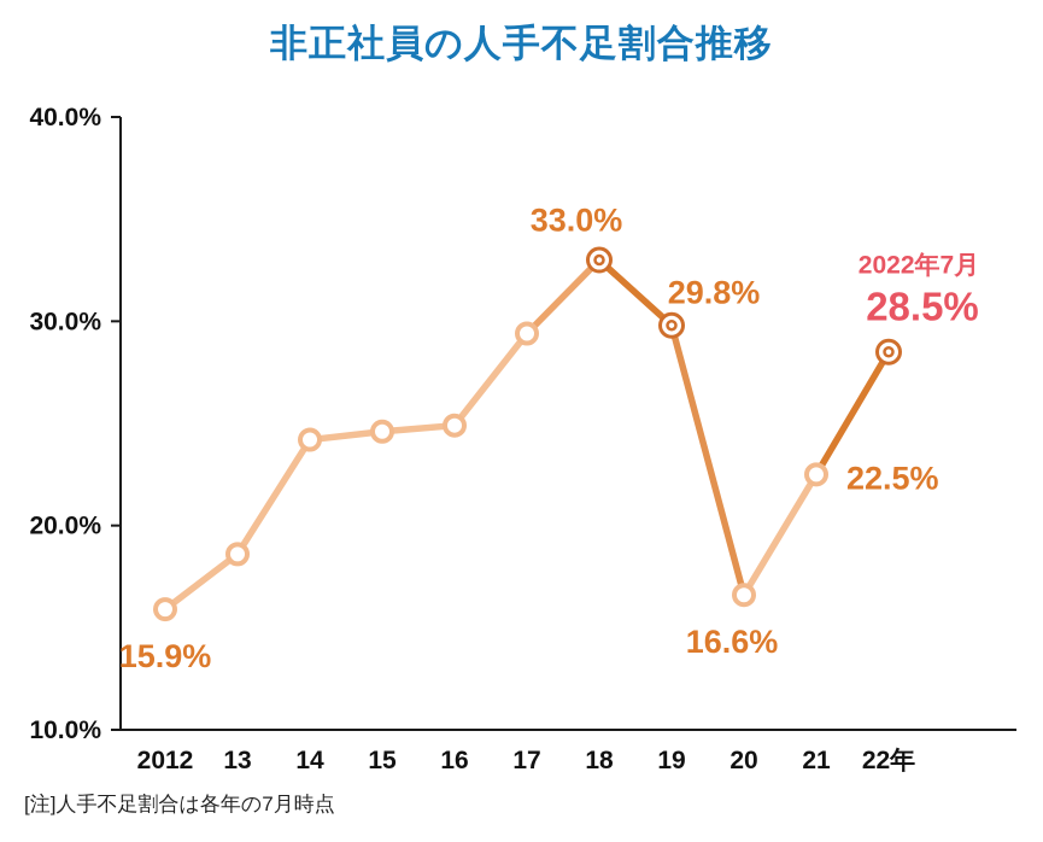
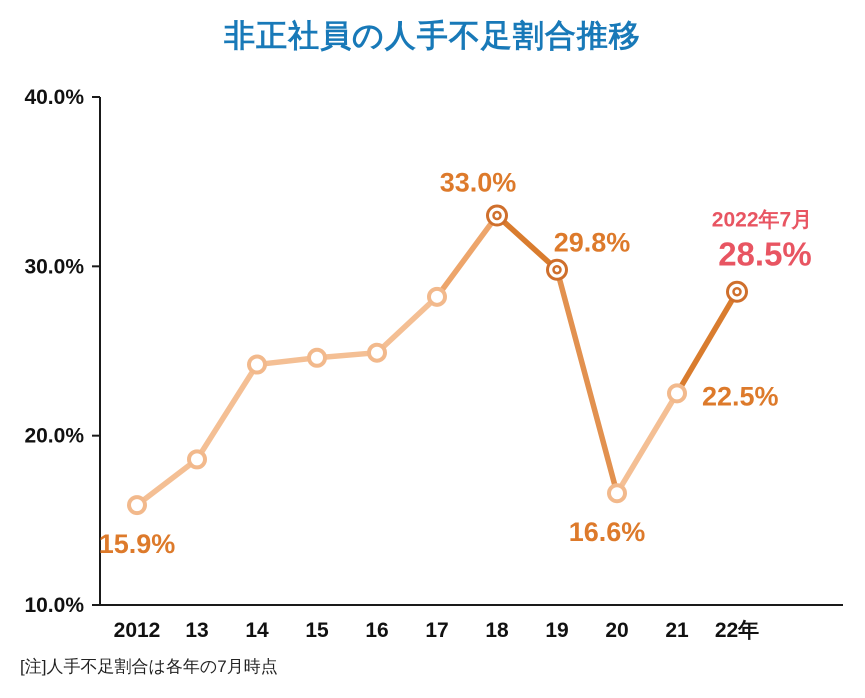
17: 29.4% -> 28.2%
